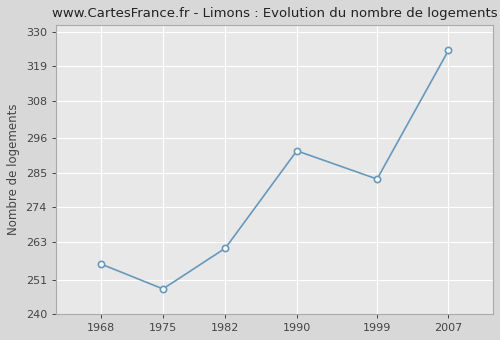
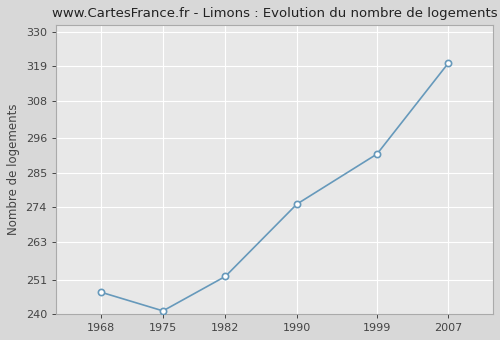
1968: 256 -> 247
1975: 248 -> 241
1982: 261 -> 252
1990: 292 -> 275
1999: 283 -> 291
2007: 324 -> 320
